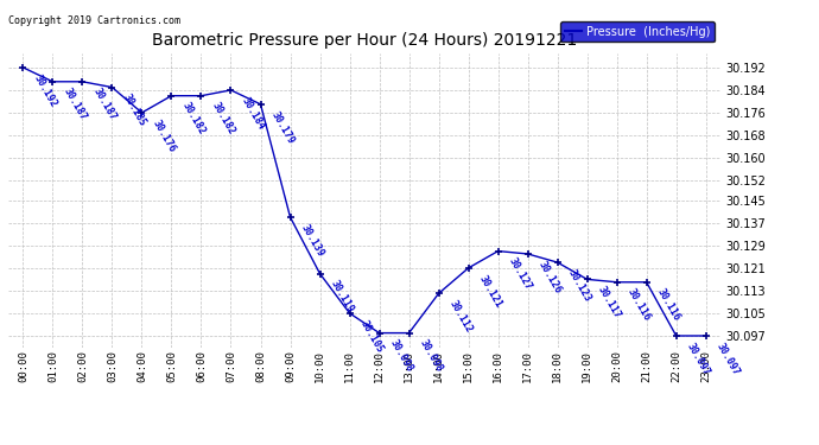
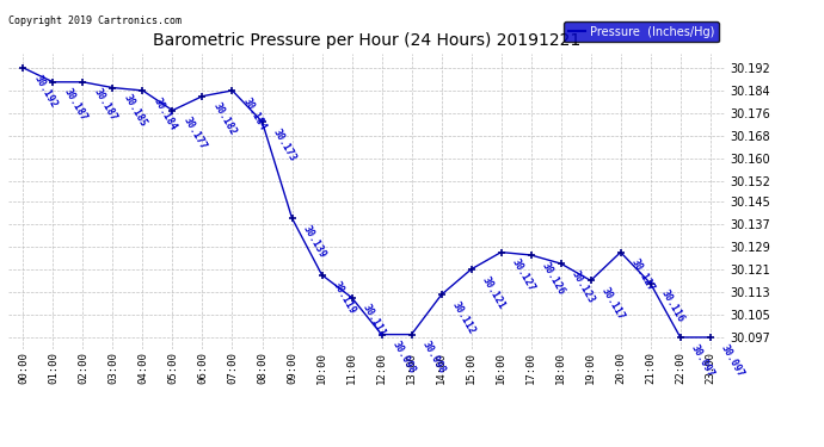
04:00: 30.176 -> 30.184
05:00: 30.182 -> 30.177
08:00: 30.179 -> 30.173
11:00: 30.105 -> 30.111
20:00: 30.116 -> 30.127
